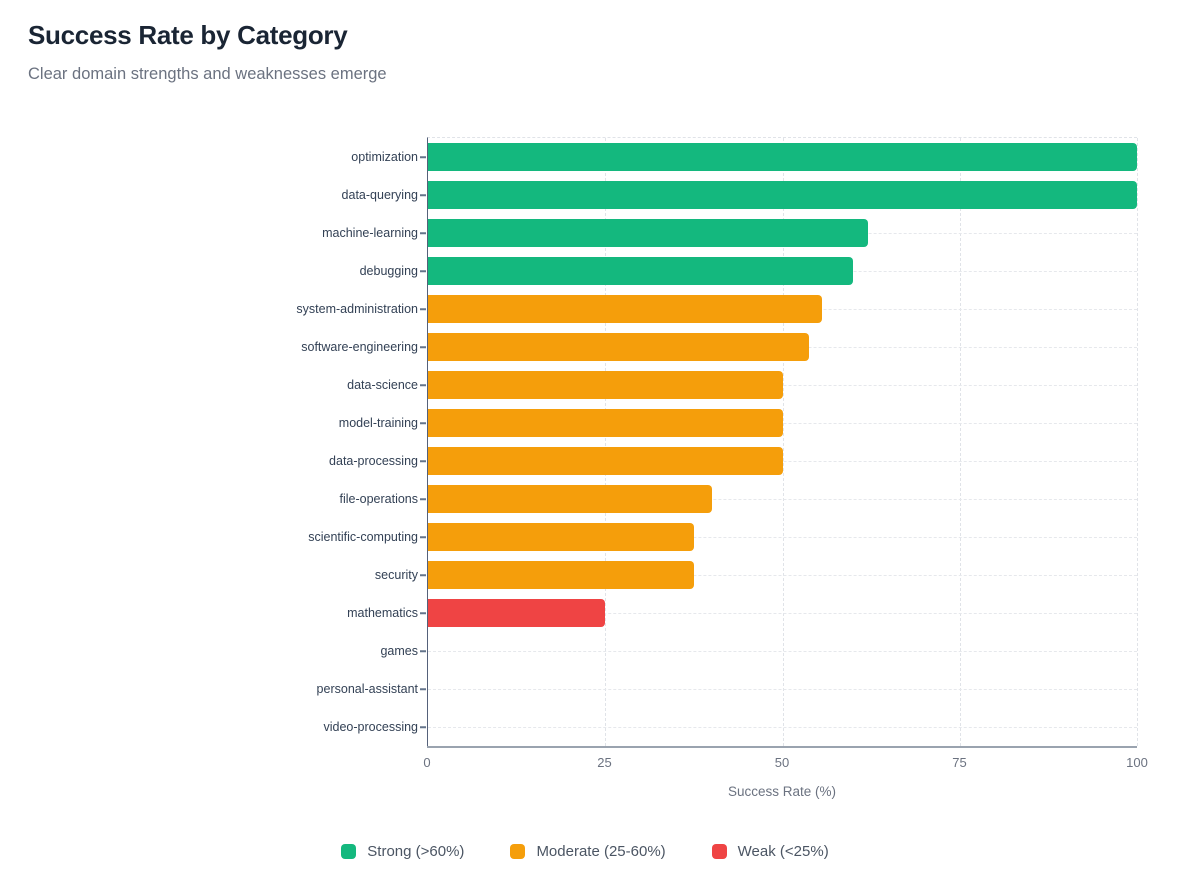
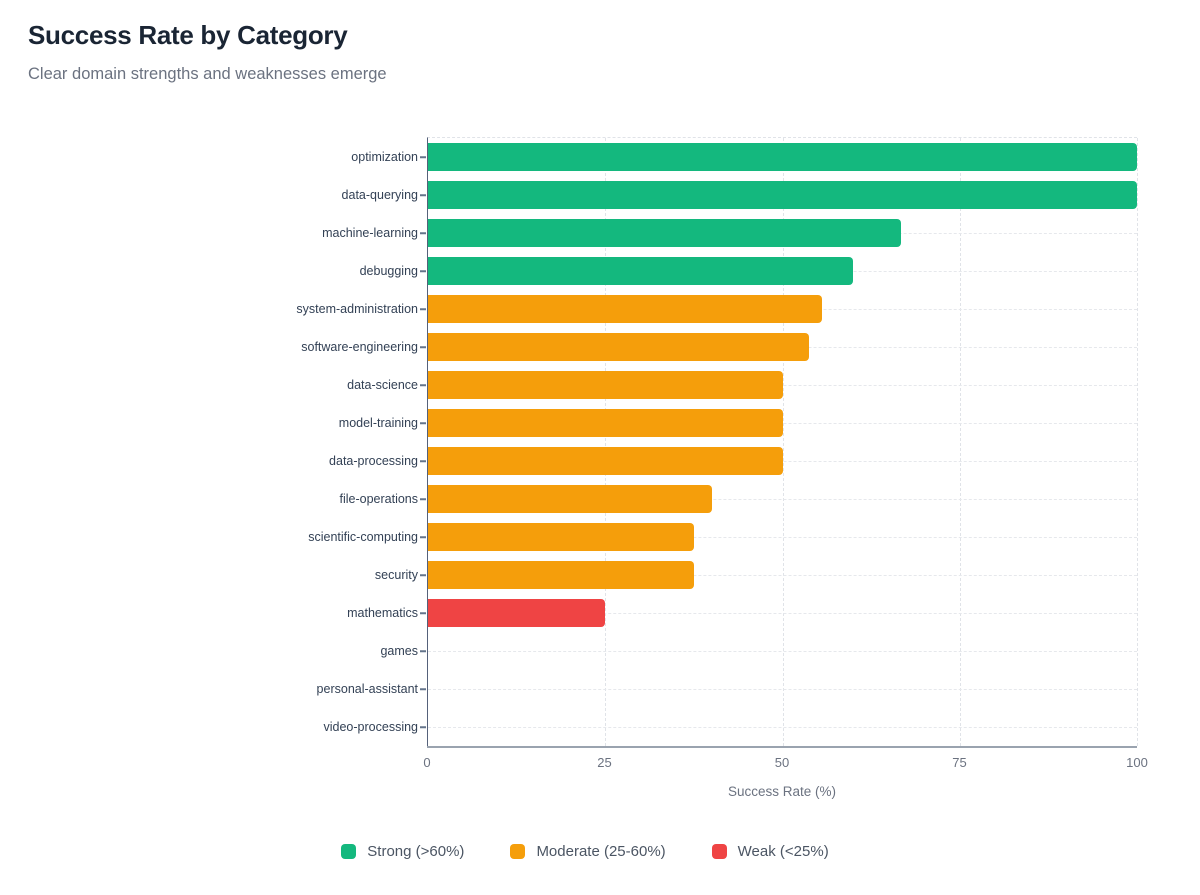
machine-learning: 62 -> 67
